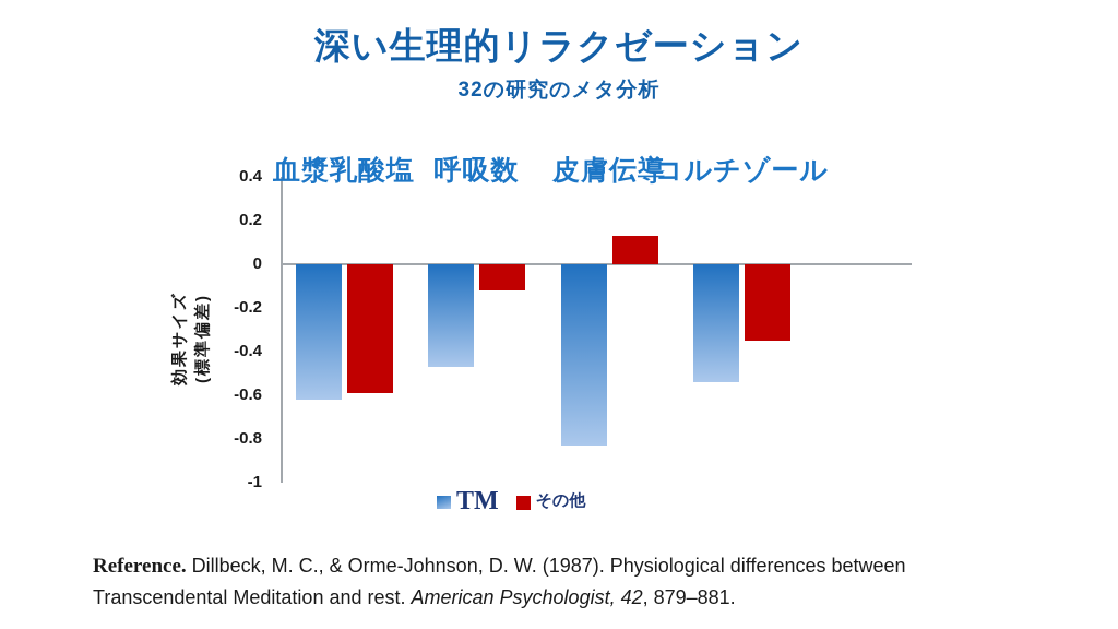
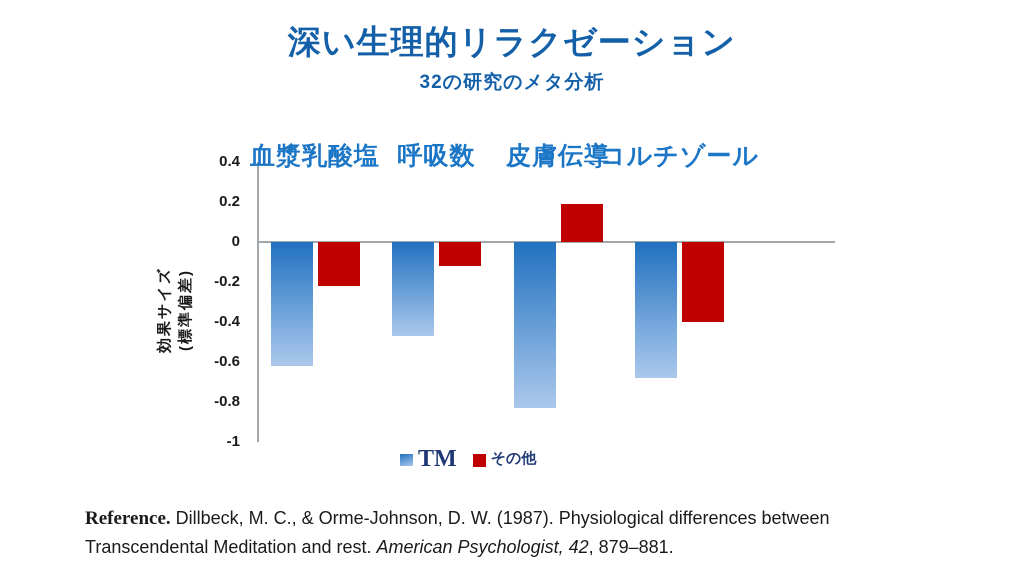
その他/血漿乳酸塩: -0.59 -> -0.22
その他/皮膚伝導: 0.13 -> 0.19
TM/コルチゾール: -0.54 -> -0.68
その他/コルチゾール: -0.35 -> -0.40
